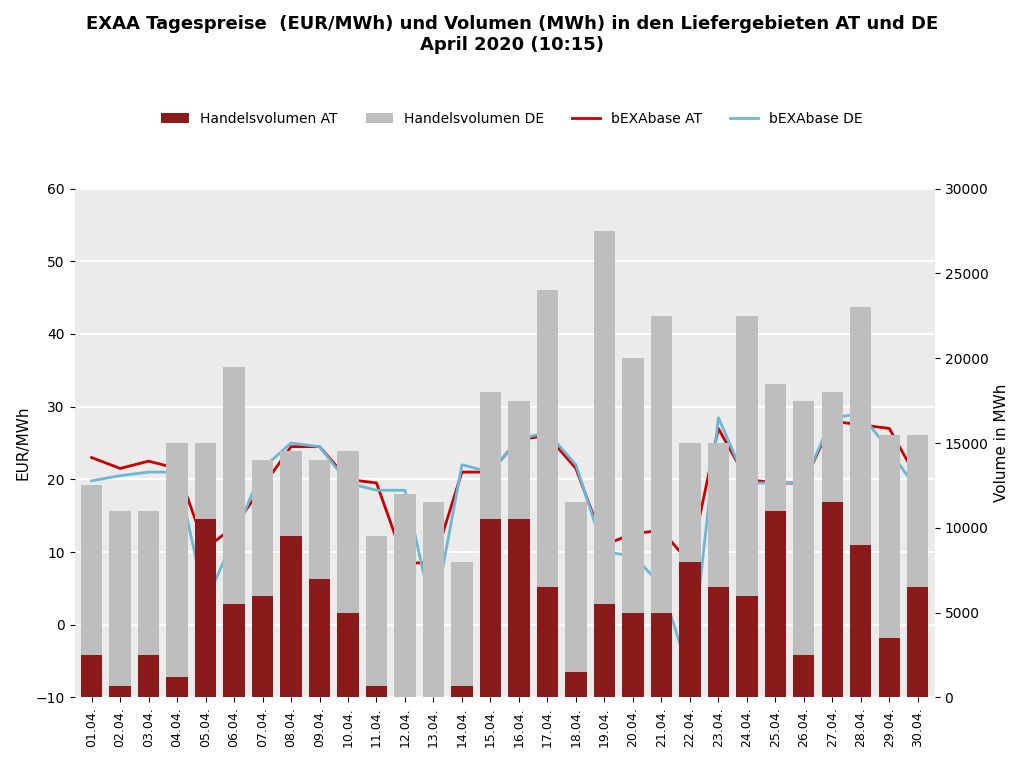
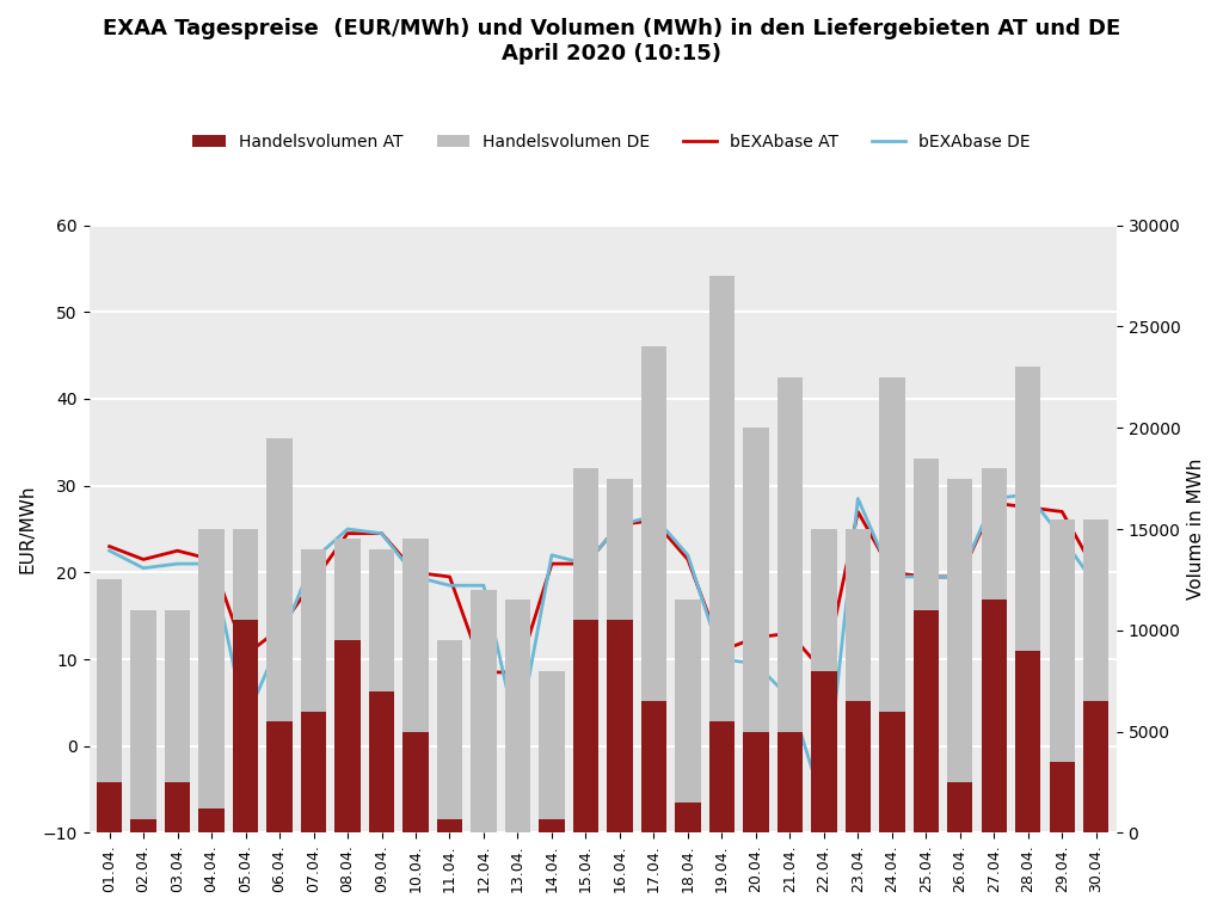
bEXAbase DE/01.04.: 19.8 -> 22.5
